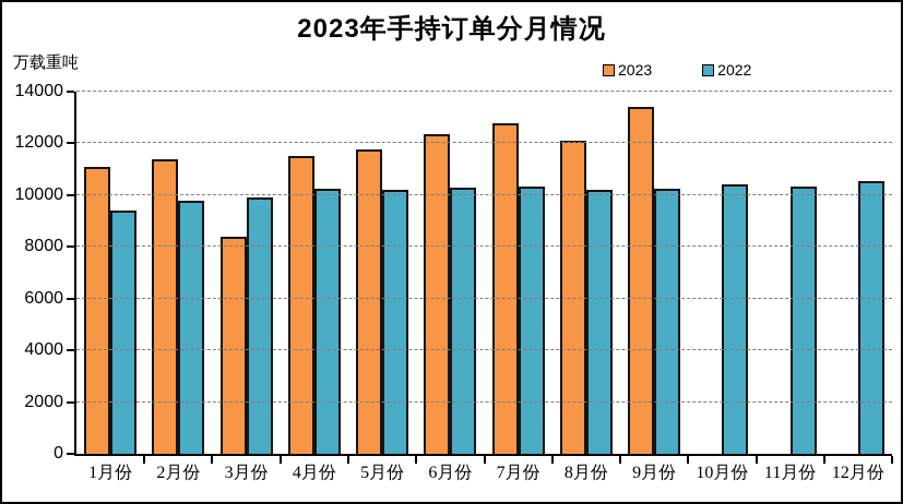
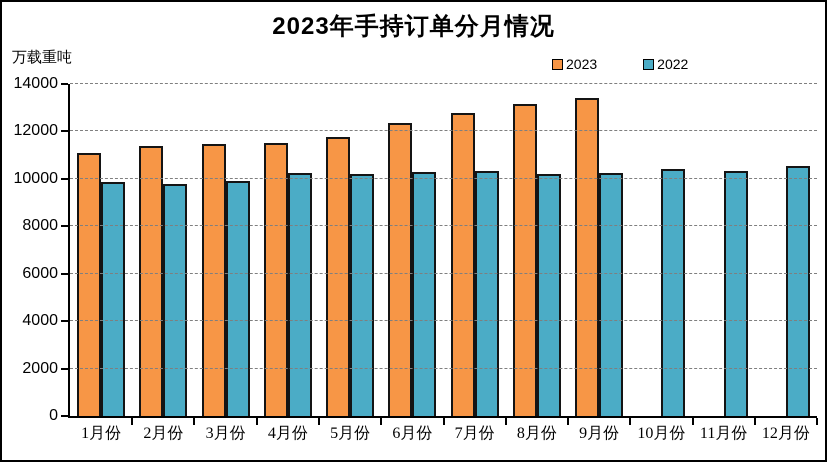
2022/1月份: 9400 -> 9900
2023/3月份: 8400 -> 11500
2023/8月份: 12100 -> 13200
